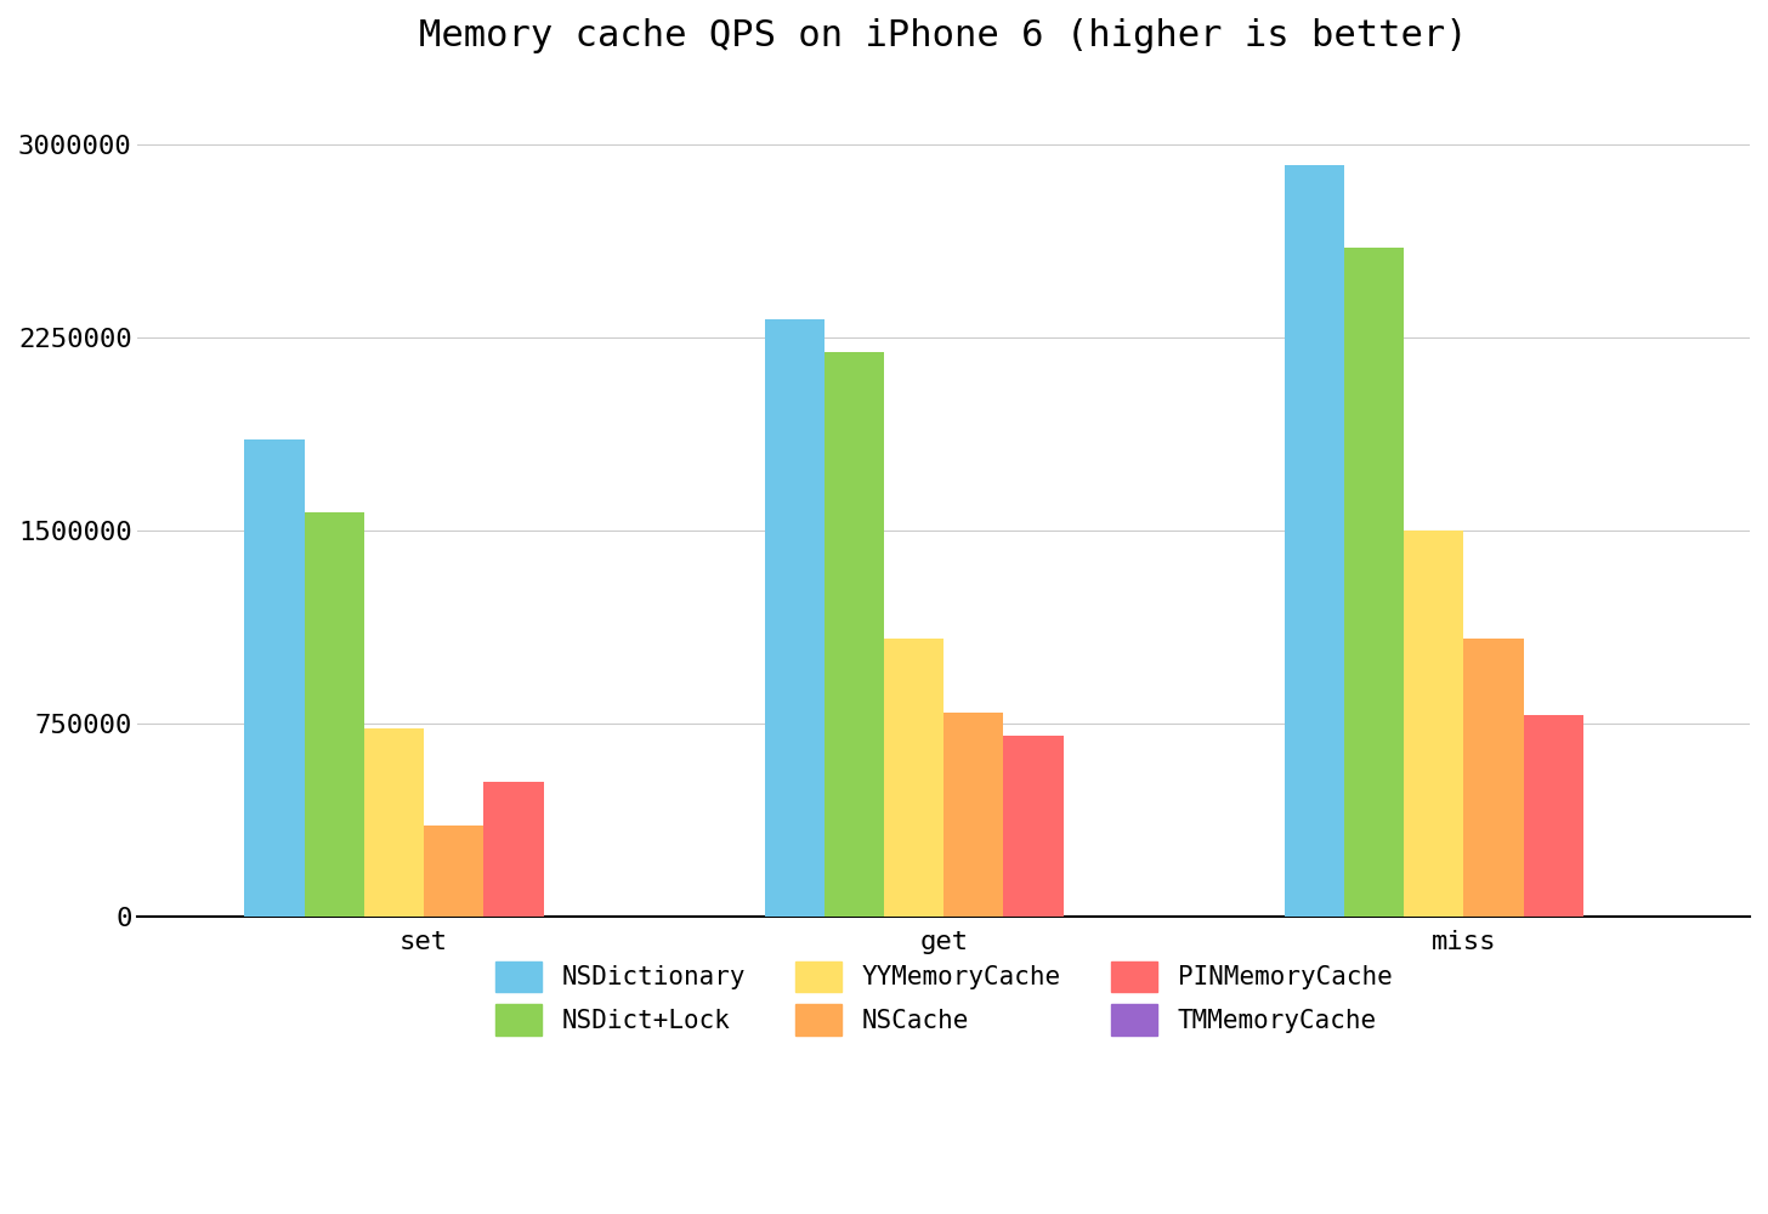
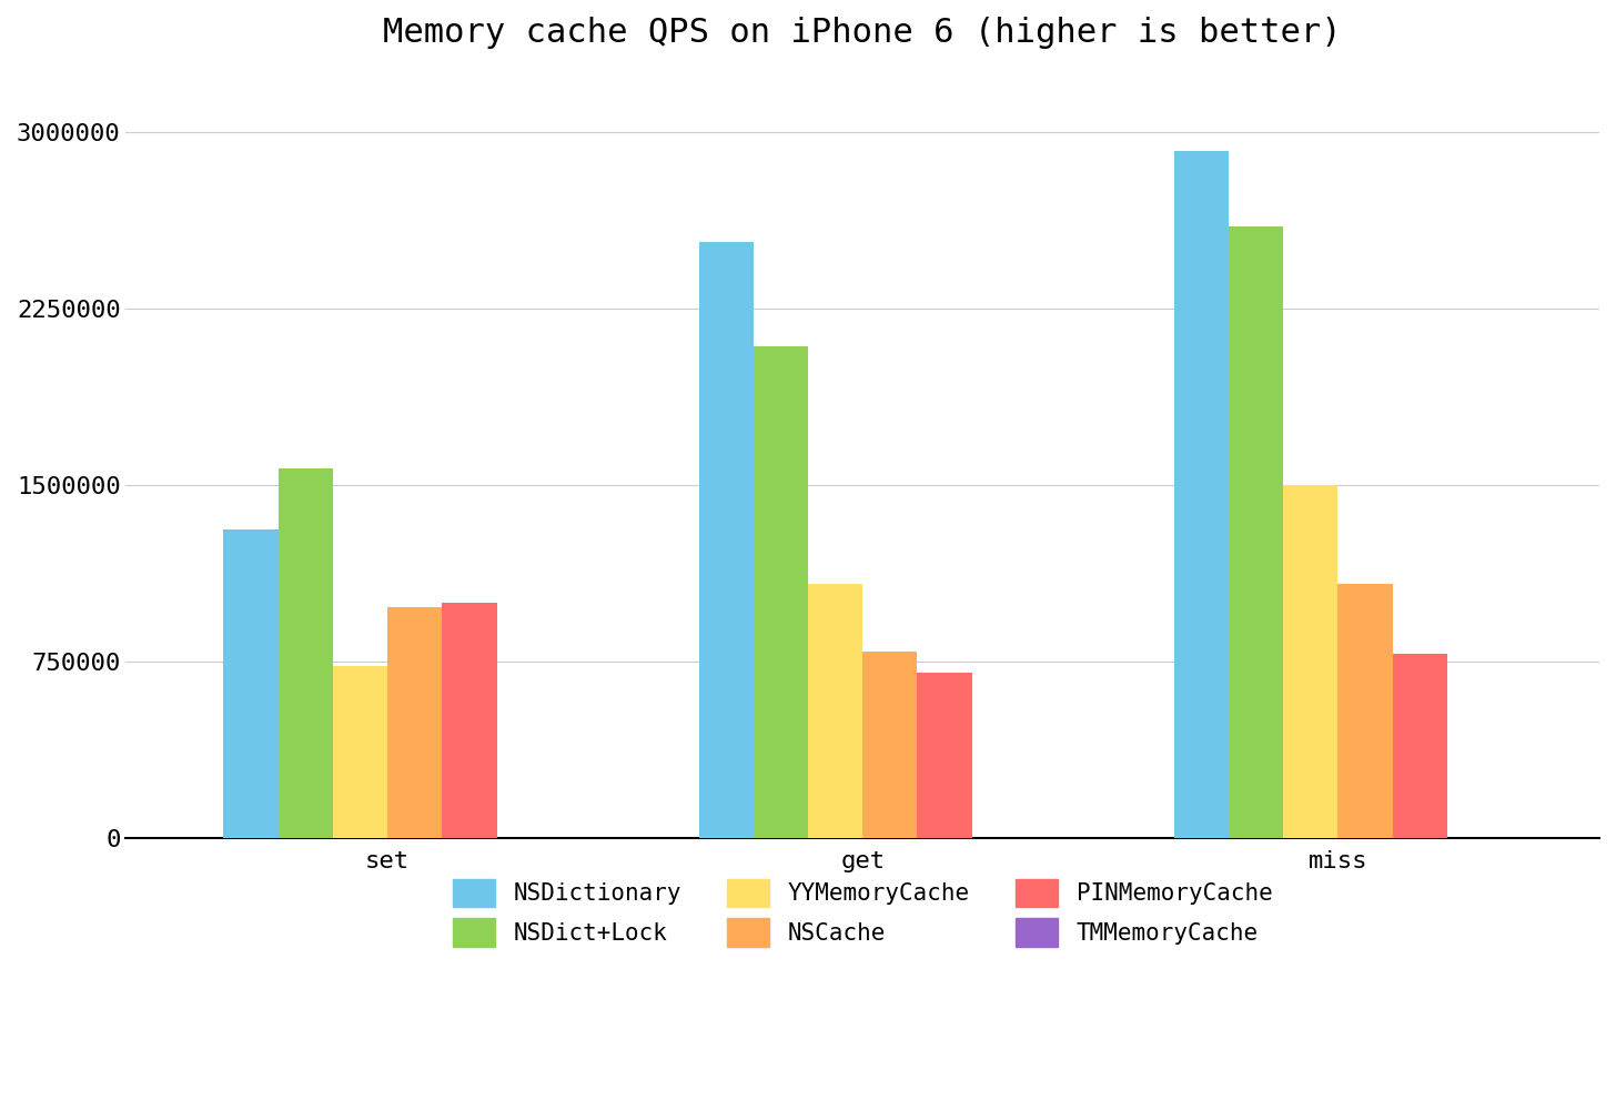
NSDictionary/set: 1850000 -> 1310000
NSCache/set: 350000 -> 980000
PINMemoryCache/set: 520000 -> 1000000
NSDictionary/get: 2320000 -> 2530000
NSDict+Lock/get: 2190000 -> 2090000
